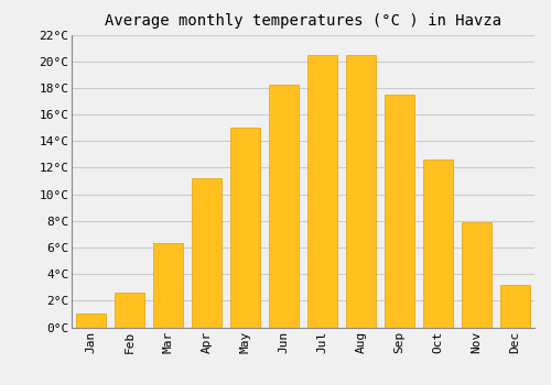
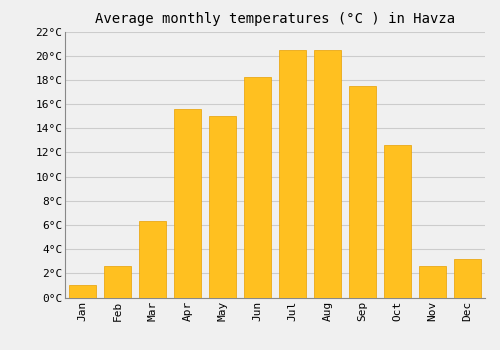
Apr: 11.2°C -> 15.6°C
Nov: 7.9°C -> 2.6°C
